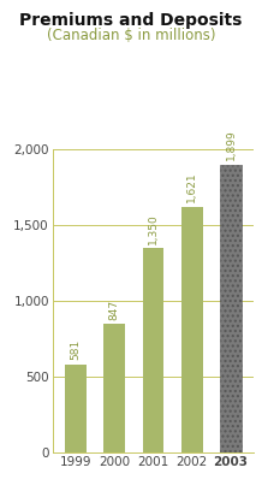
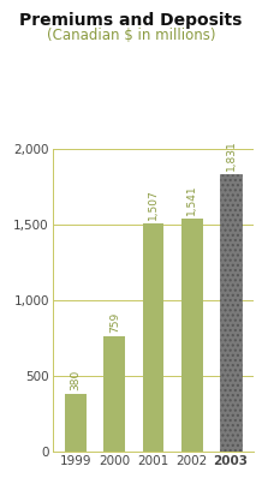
1999: 581 -> 380
2000: 847 -> 759
2001: 1,350 -> 1,507
2002: 1,621 -> 1,541
2003: 1,899 -> 1,831
